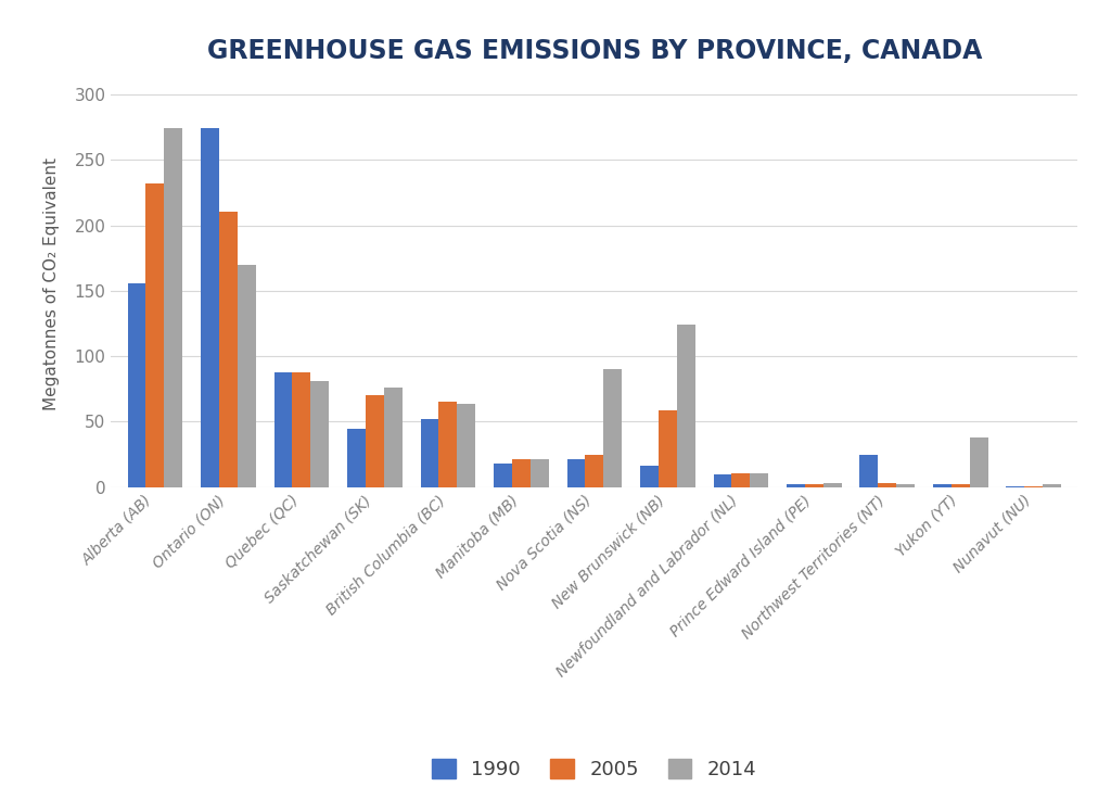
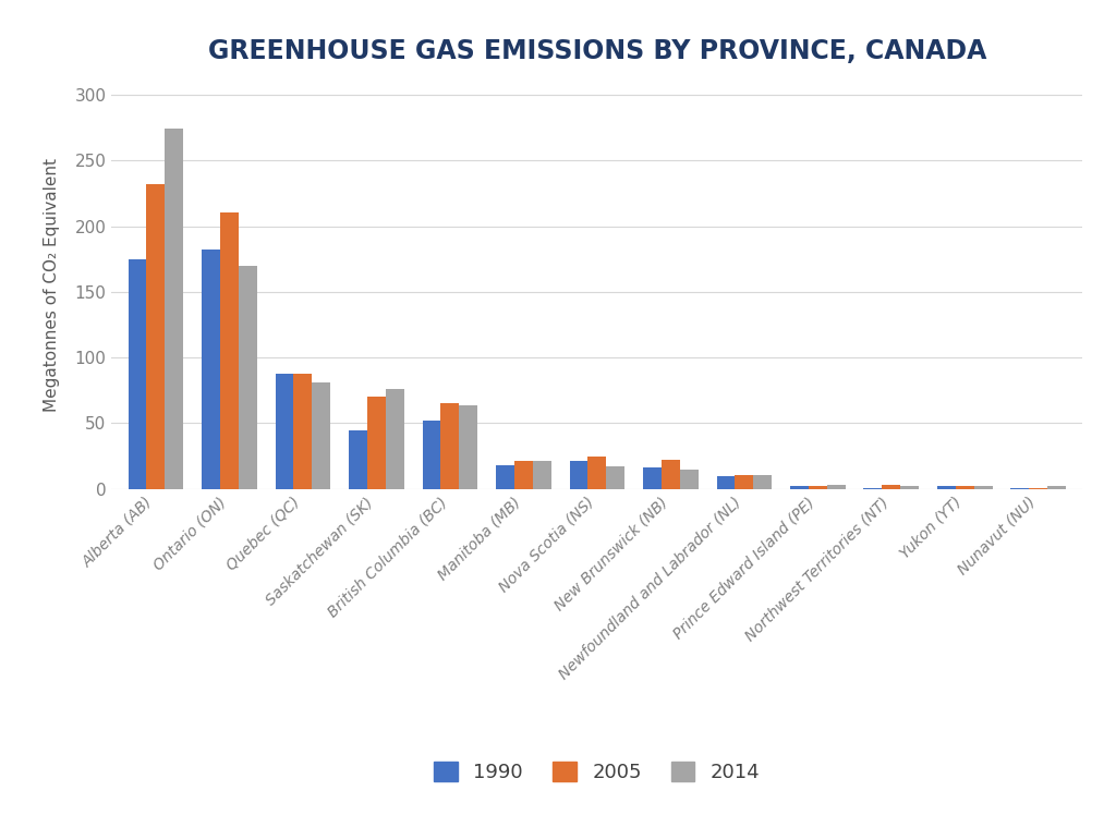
1990/Alberta (AB): 156 -> 175
1990/Ontario (ON): 274 -> 182
2014/Nova Scotia (NS): 90 -> 17
2005/New Brunswick (NB): 59 -> 22
2014/New Brunswick (NB): 124 -> 15
1990/Northwest Territories (NT): 25 -> 0
2014/Yukon (YT): 38 -> 2
